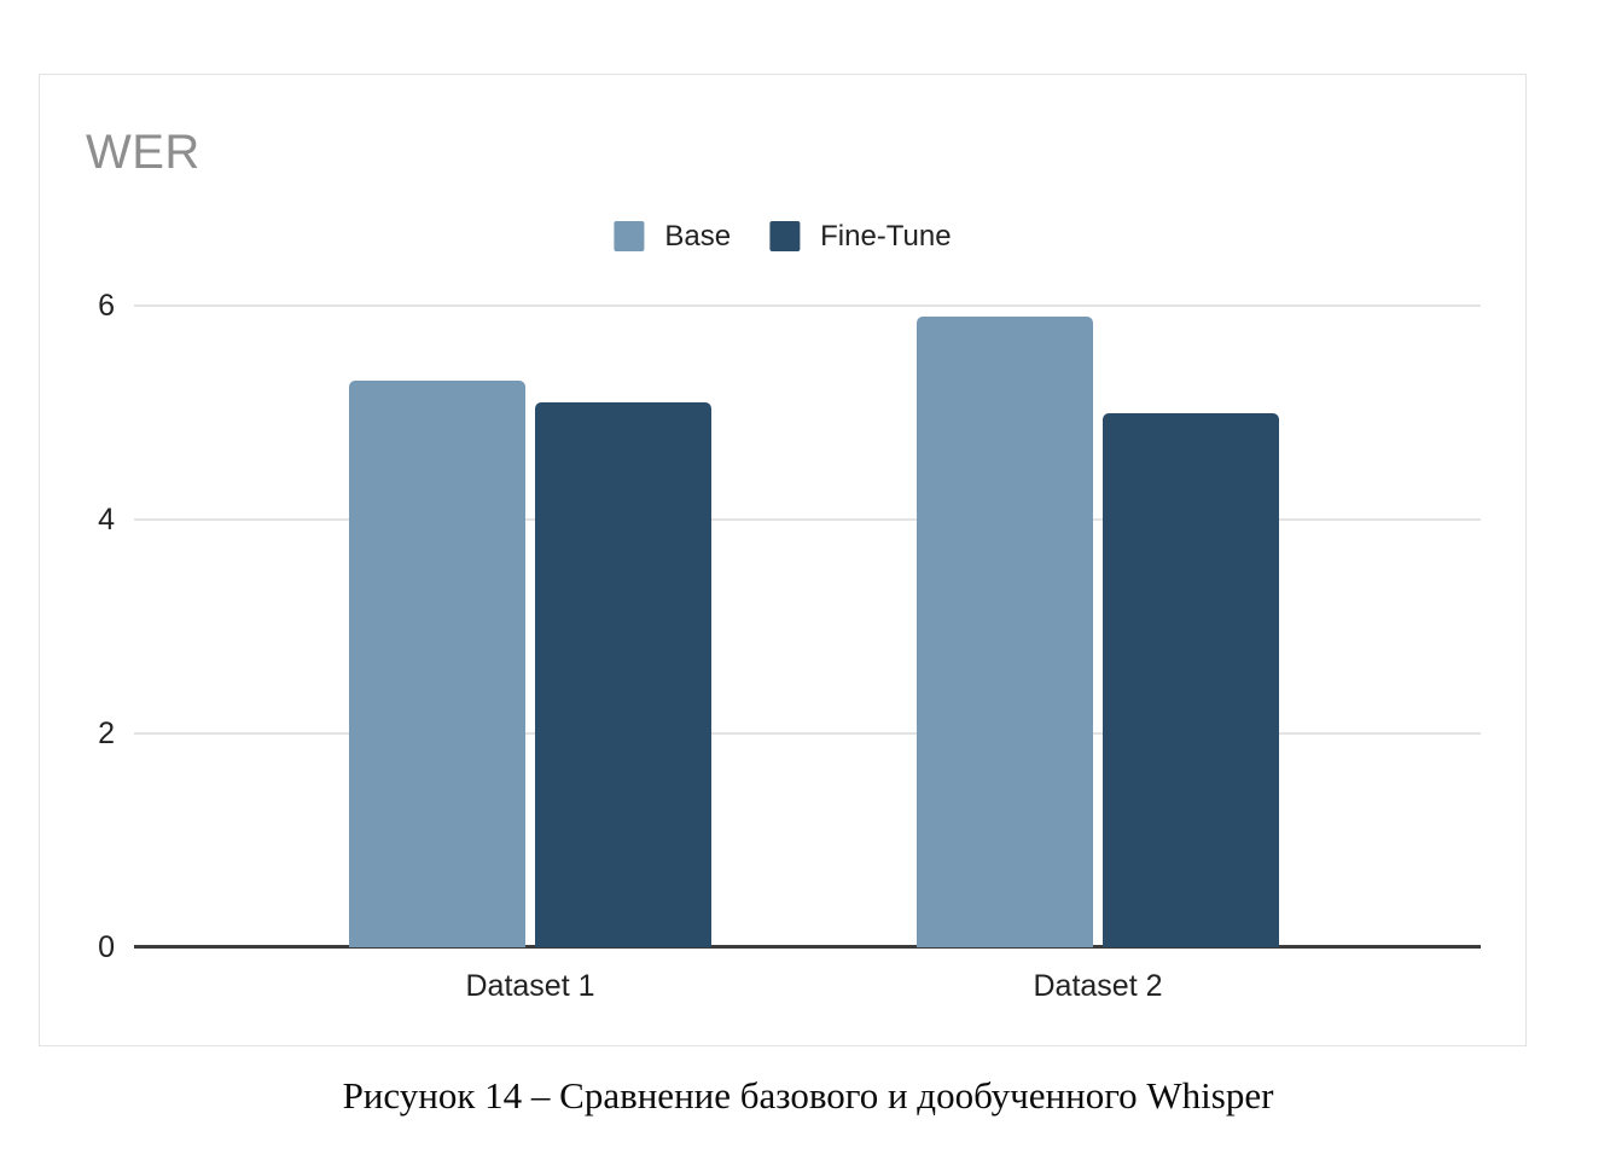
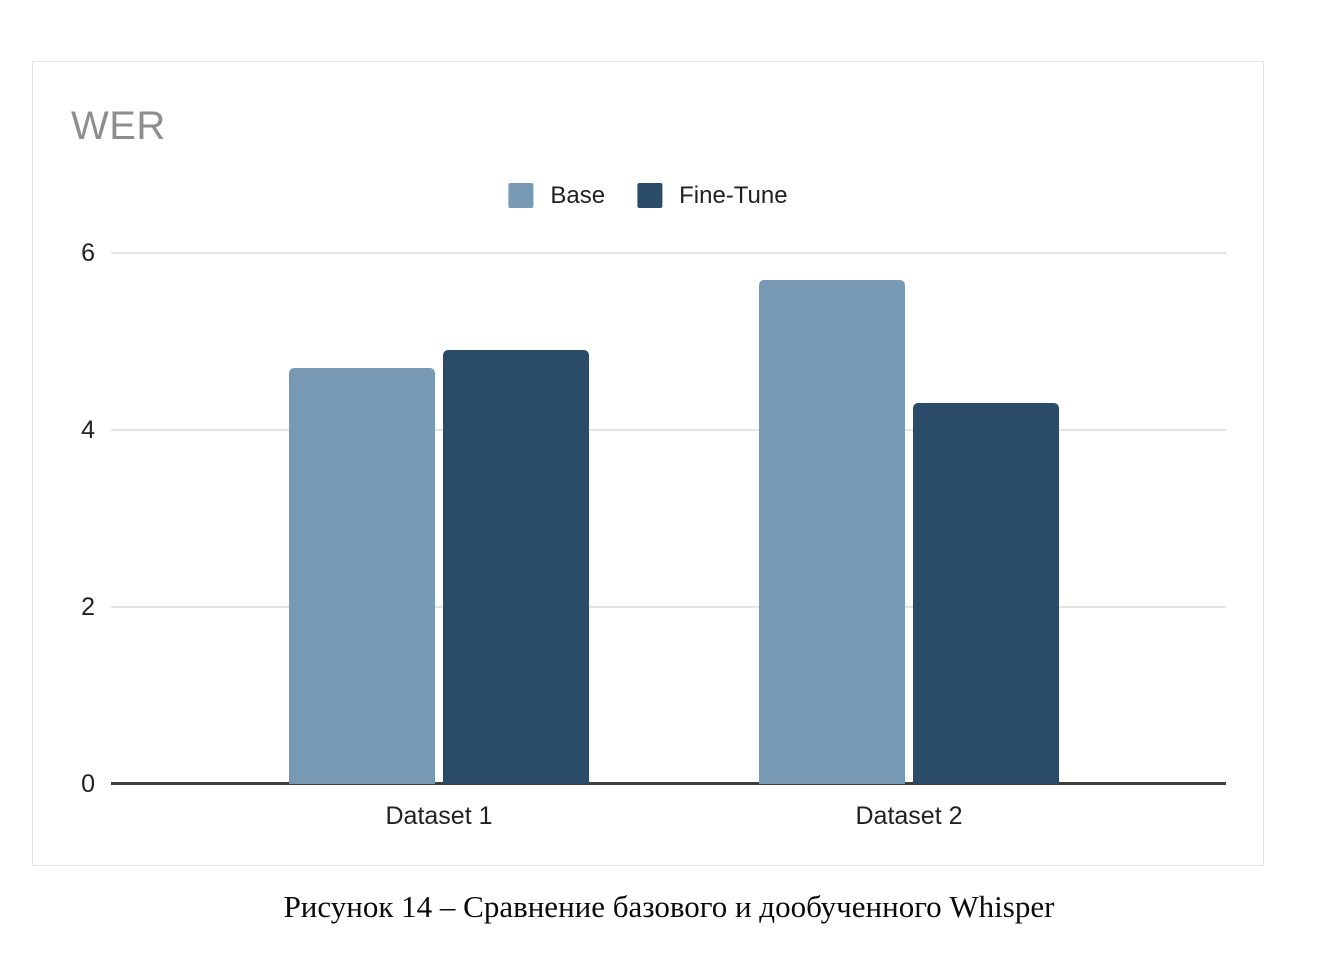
Base/Dataset 1: 5.3 -> 4.7
Fine-Tune/Dataset 1: 5.1 -> 4.9
Base/Dataset 2: 5.9 -> 5.7
Fine-Tune/Dataset 2: 5.0 -> 4.3
